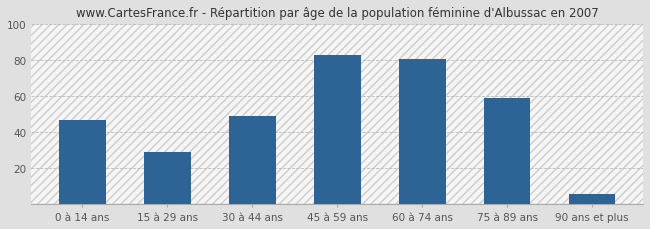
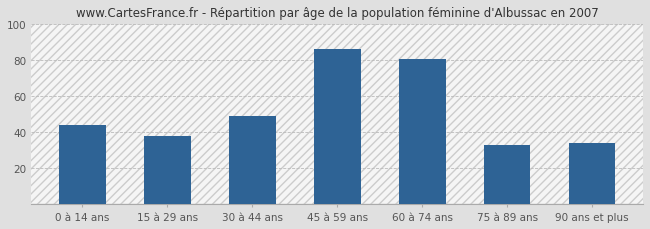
0 à 14 ans: 47 -> 44
15 à 29 ans: 29 -> 38
45 à 59 ans: 83 -> 86
75 à 89 ans: 59 -> 33
90 ans et plus: 6 -> 34
